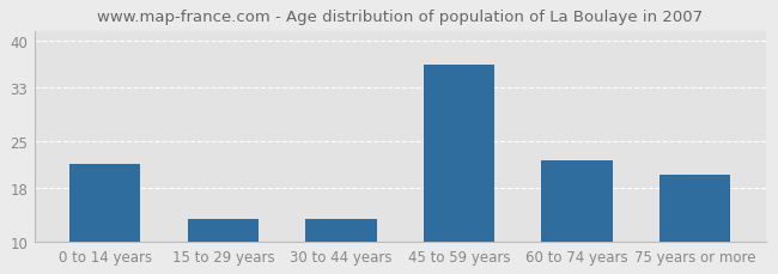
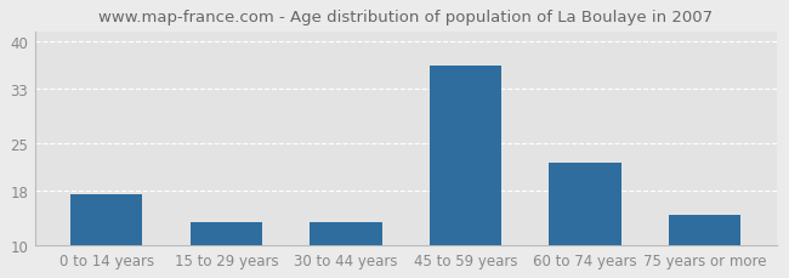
0 to 14 years: 21.6 -> 17.6
75 years or more: 20.0 -> 14.5
